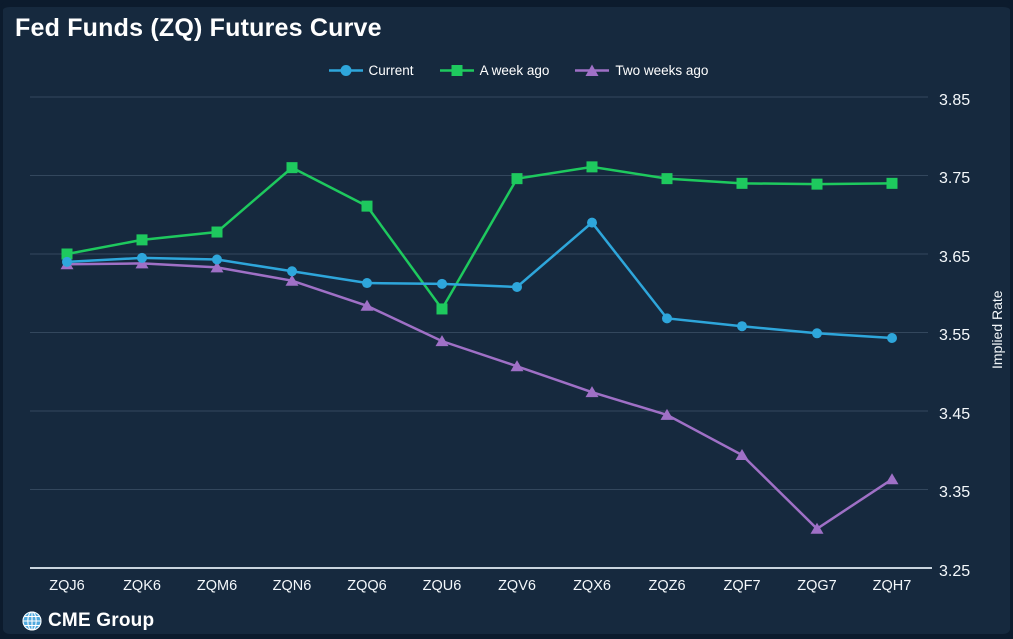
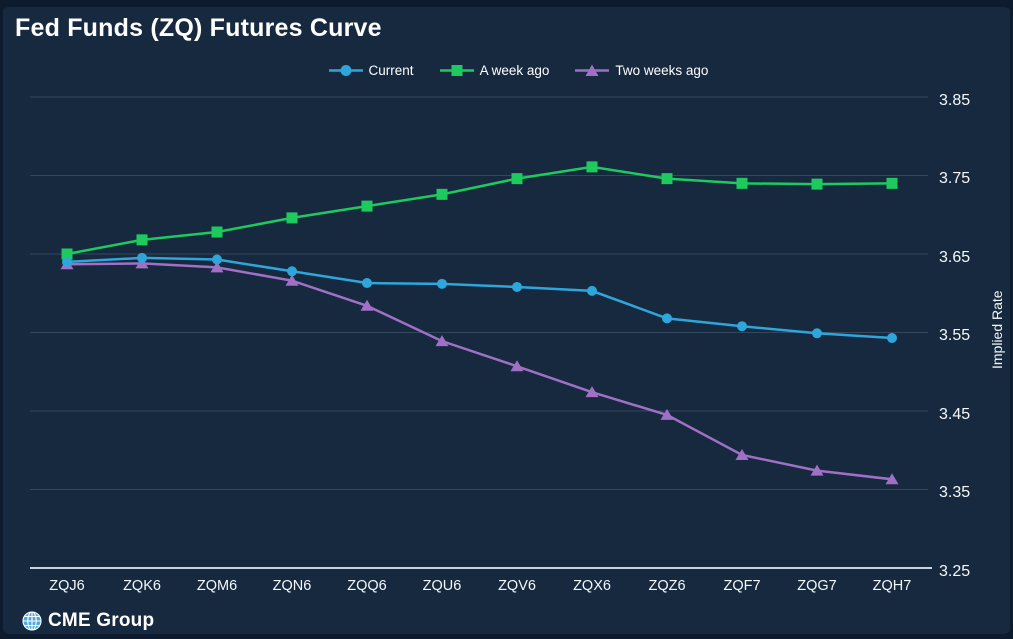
A week ago/ZQN6: 3.76 -> 3.70
A week ago/ZQU6: 3.58 -> 3.73
Current/ZQX6: 3.69 -> 3.60
Two weeks ago/ZQG7: 3.30 -> 3.37
